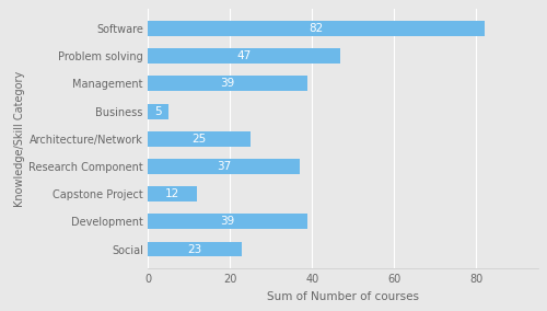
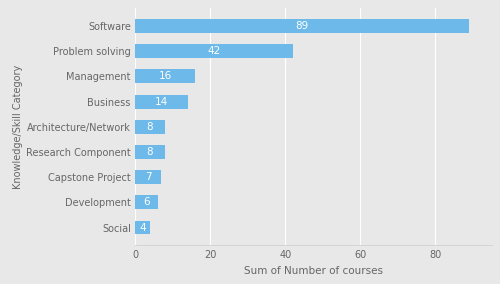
Software: 82 -> 89
Problem solving: 47 -> 42
Management: 39 -> 16
Business: 5 -> 14
Architecture/Network: 25 -> 8
Research Component: 37 -> 8
Capstone Project: 12 -> 7
Development: 39 -> 6
Social: 23 -> 4
